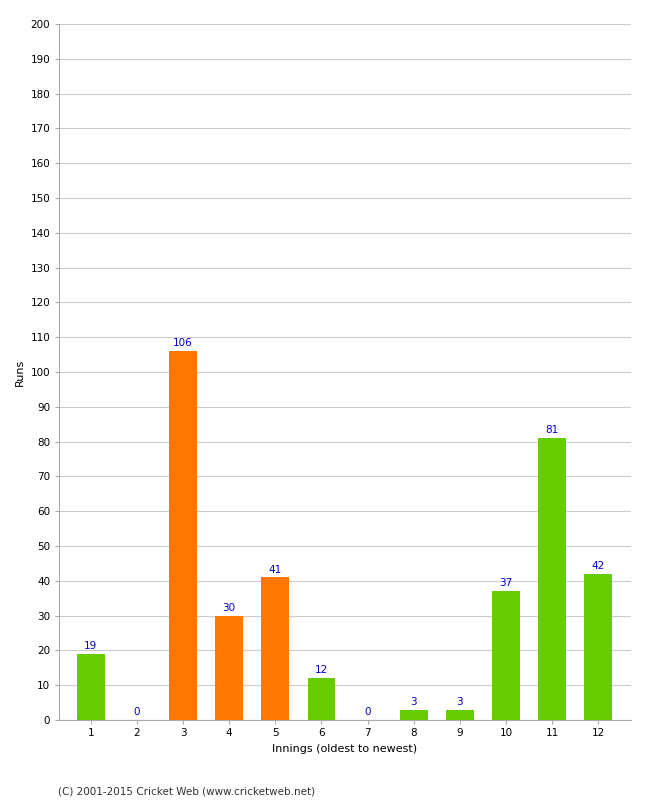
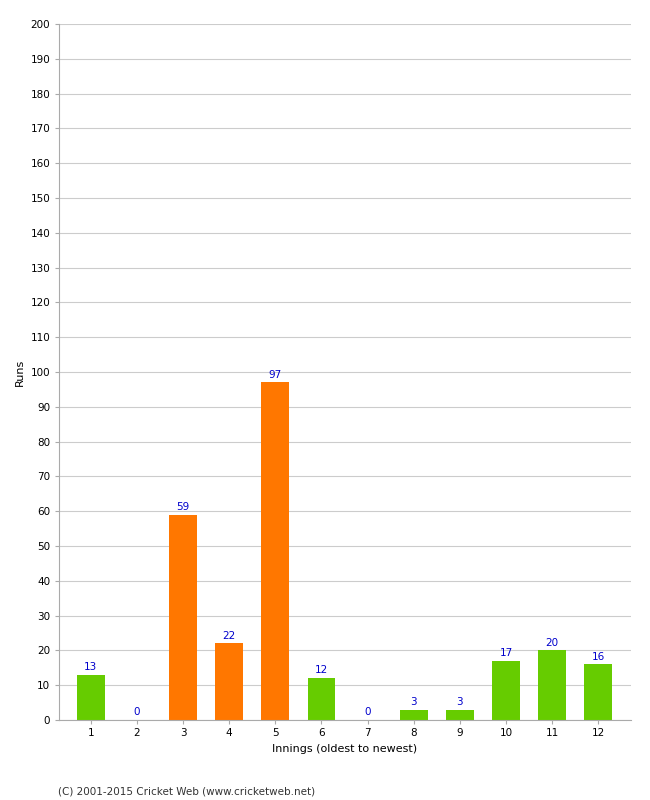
1: 19 -> 13
3: 106 -> 59
4: 30 -> 22
5: 41 -> 97
10: 37 -> 17
11: 81 -> 20
12: 42 -> 16
